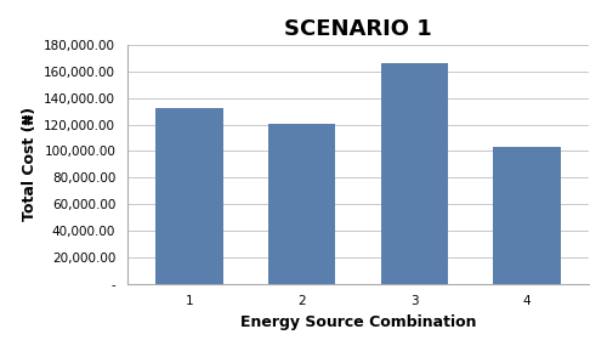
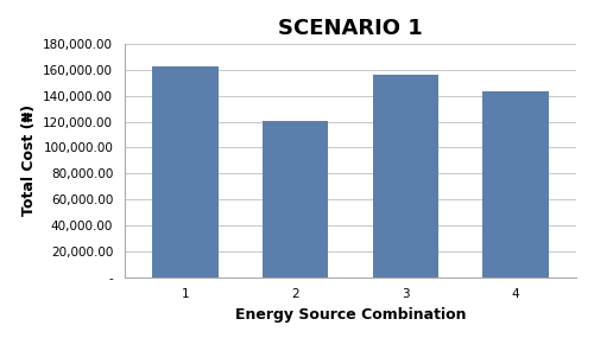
1: 132,000 -> 163,000
3: 166,000 -> 156,000
4: 103,000 -> 143,000
